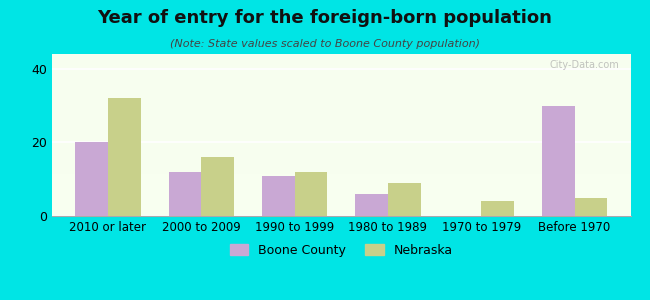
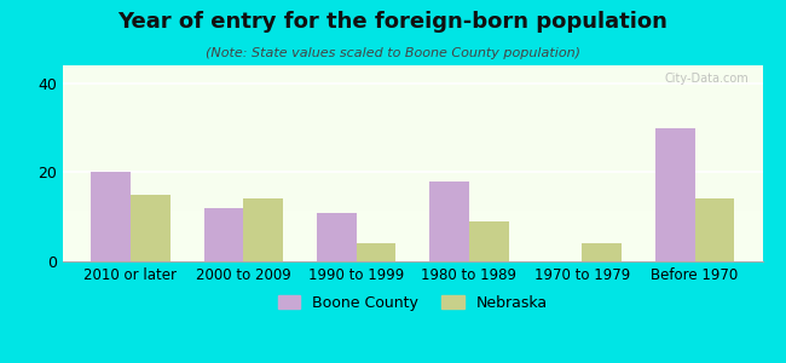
Nebraska/2010 or later: 32 -> 15
Nebraska/2000 to 2009: 16 -> 14
Nebraska/1990 to 1999: 12 -> 4
Boone County/1980 to 1989: 6 -> 18
Nebraska/Before 1970: 5 -> 14
